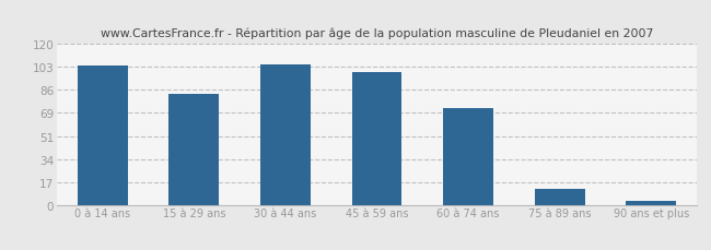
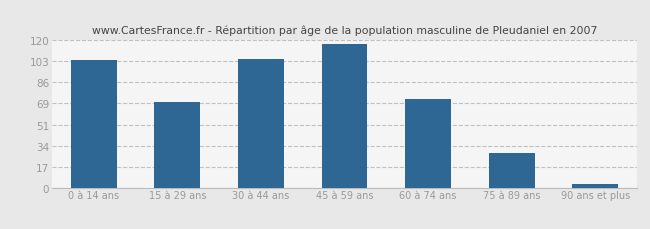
15 à 29 ans: 83 -> 70
45 à 59 ans: 99 -> 117
75 à 89 ans: 12 -> 28
